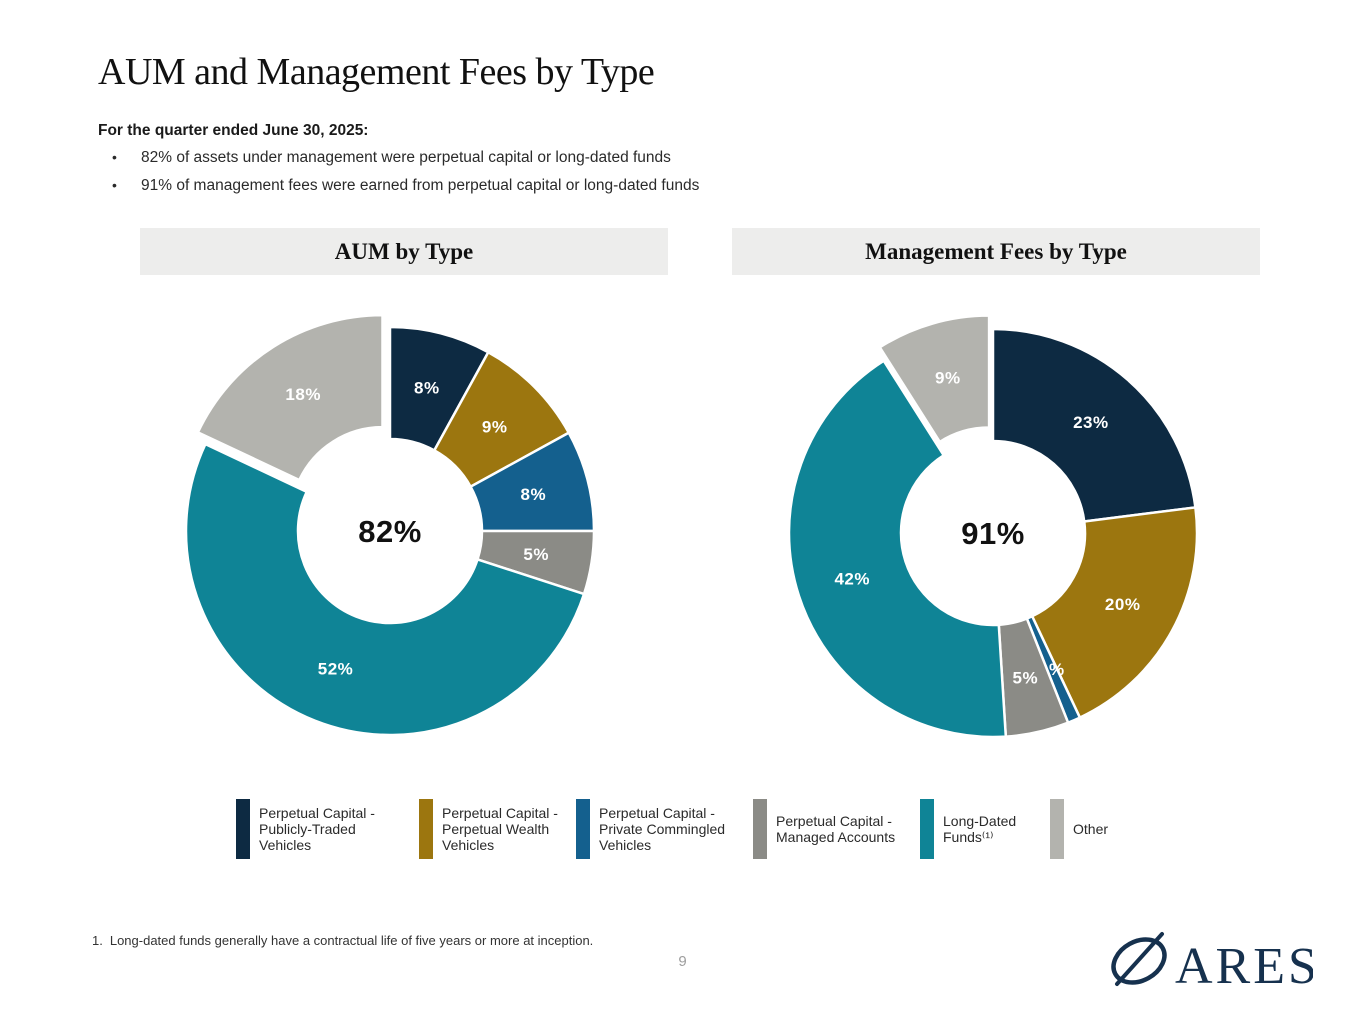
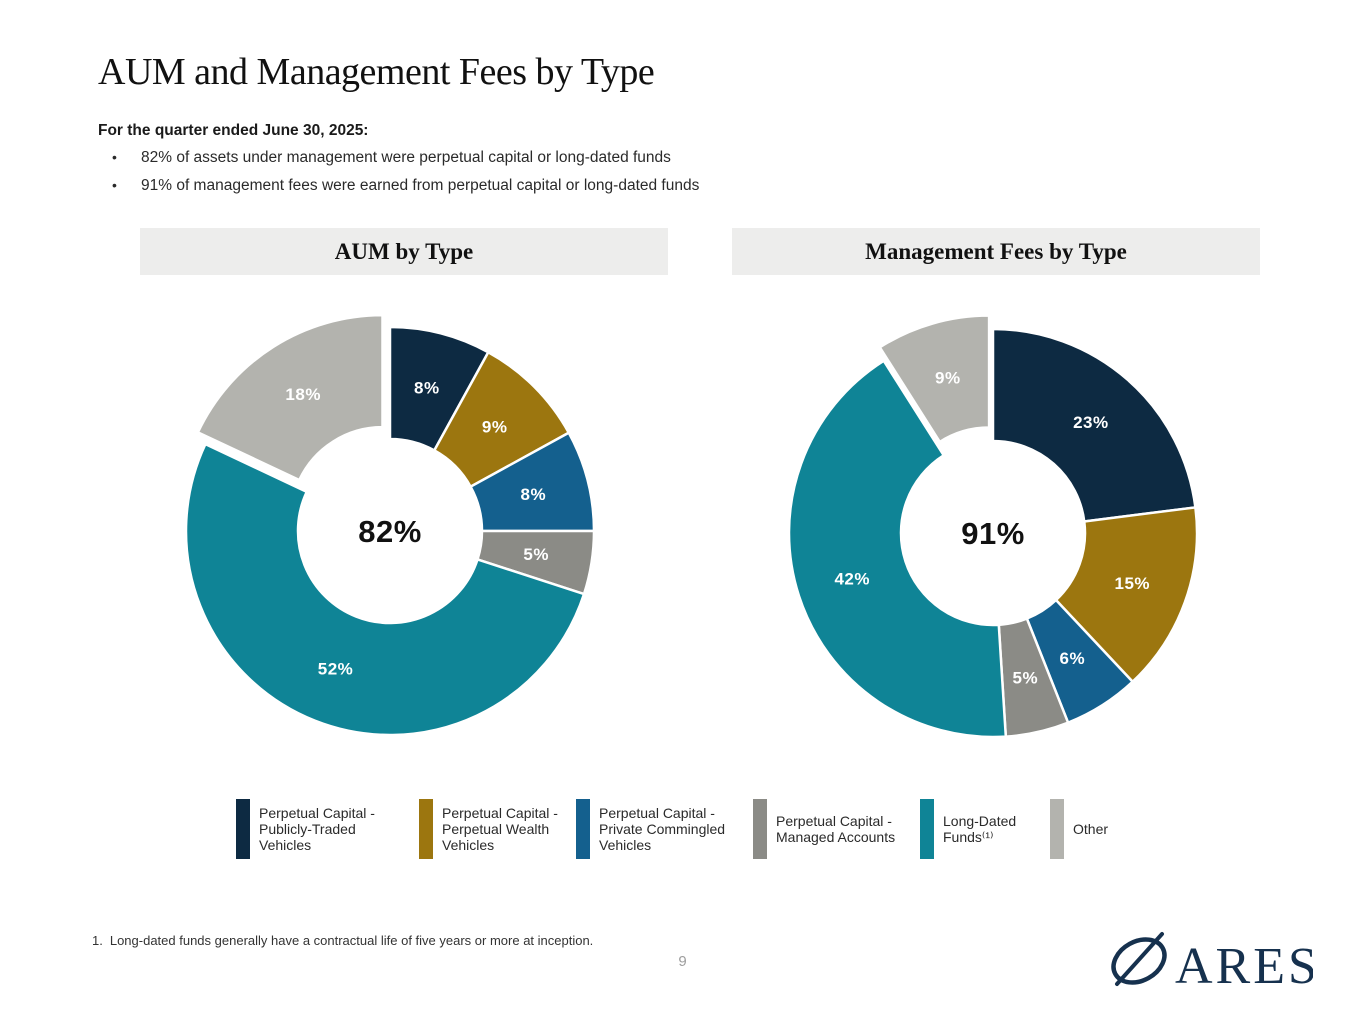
Management Fees by Type/Perpetual Capital - Perpetual Wealth Vehicles: 20% -> 15%
Management Fees by Type/Perpetual Capital - Private Commingled Vehicles: 1% -> 6%
